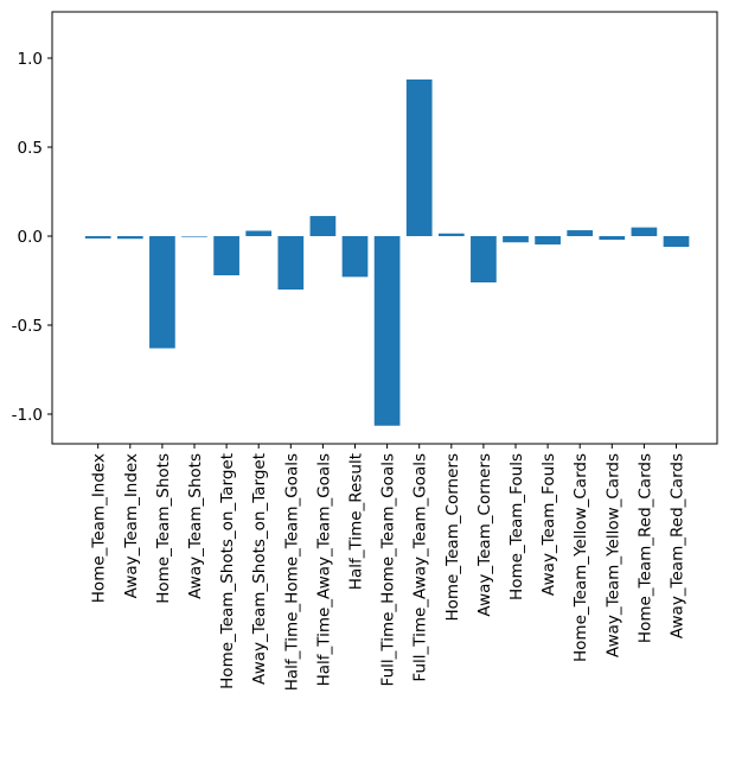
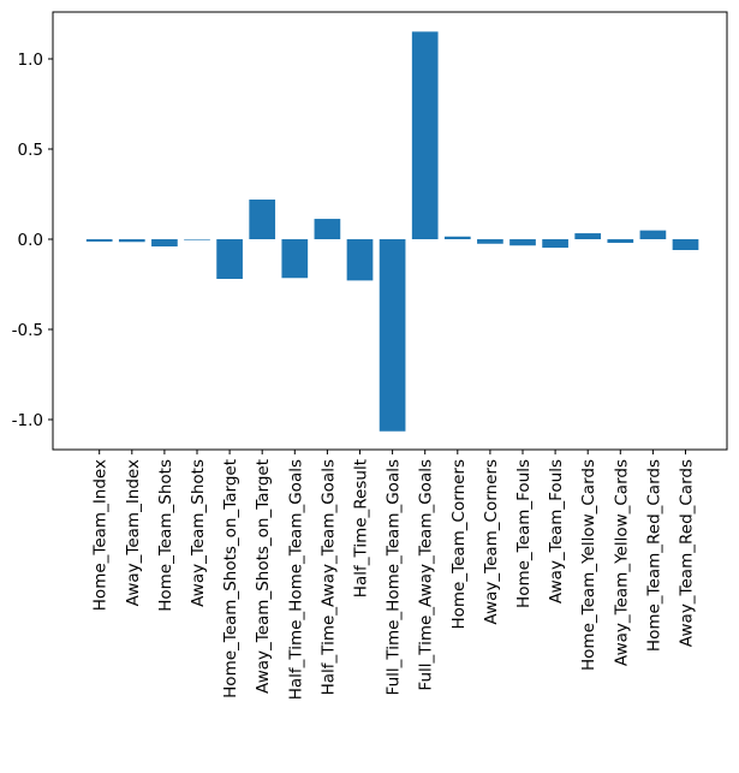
Home_Team_Shots: -0.63 -> -0.04
Away_Team_Shots_on_Target: 0.03 -> 0.22
Half_Time_Home_Team_Goals: -0.30 -> -0.21
Full_Time_Away_Team_Goals: 0.88 -> 1.15
Away_Team_Corners: -0.26 -> -0.03
